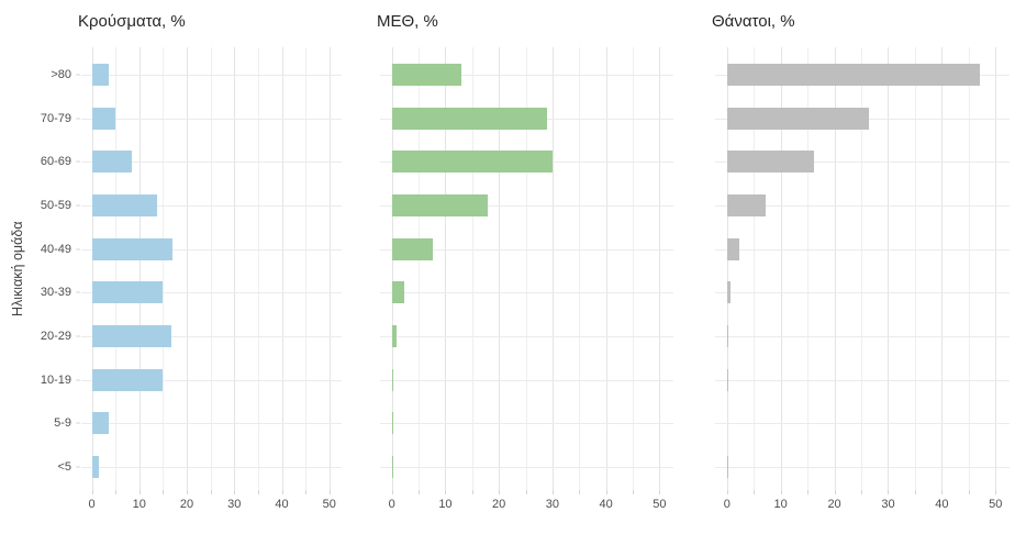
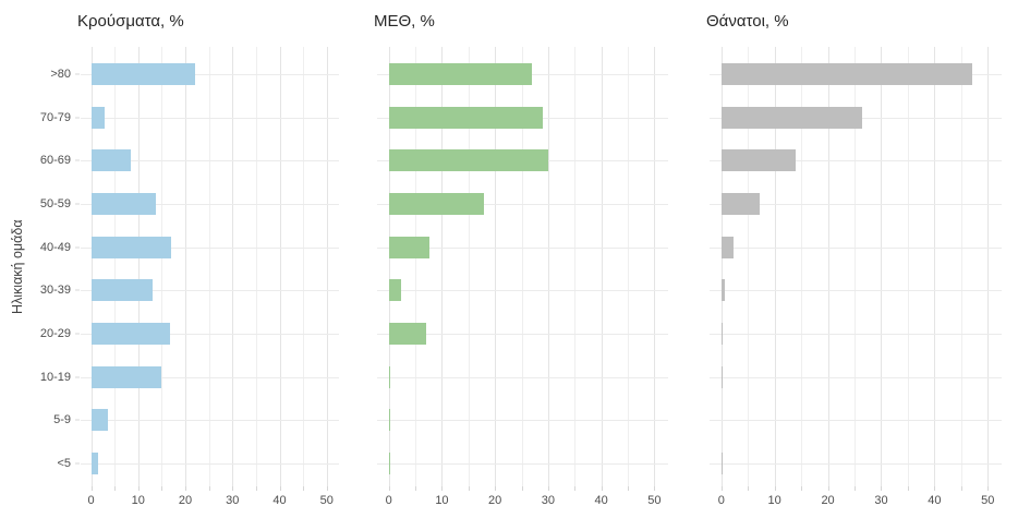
Κρούσματα, %/>80: 4 -> 22
ΜΕΘ, %/>80: 13 -> 27
Κρούσματα, %/70-79: 5 -> 3
Θάνατοι, %/60-69: 16 -> 14
Κρούσματα, %/30-39: 15 -> 13
ΜΕΘ, %/20-29: 1 -> 7
